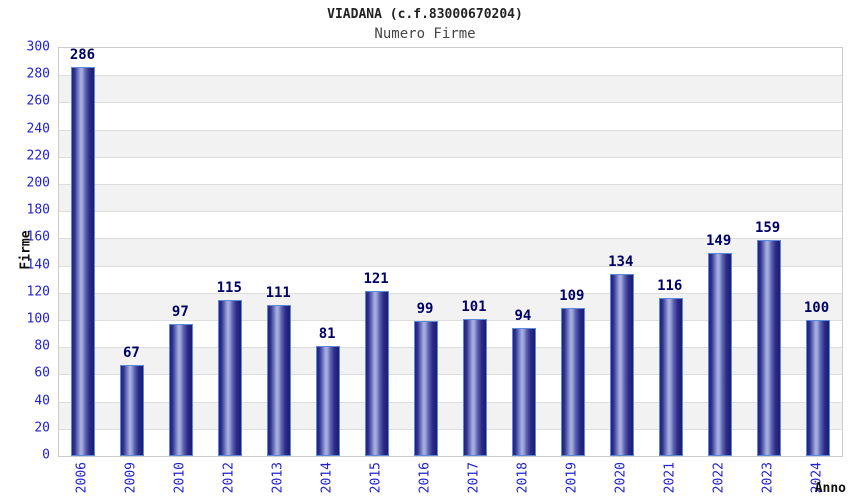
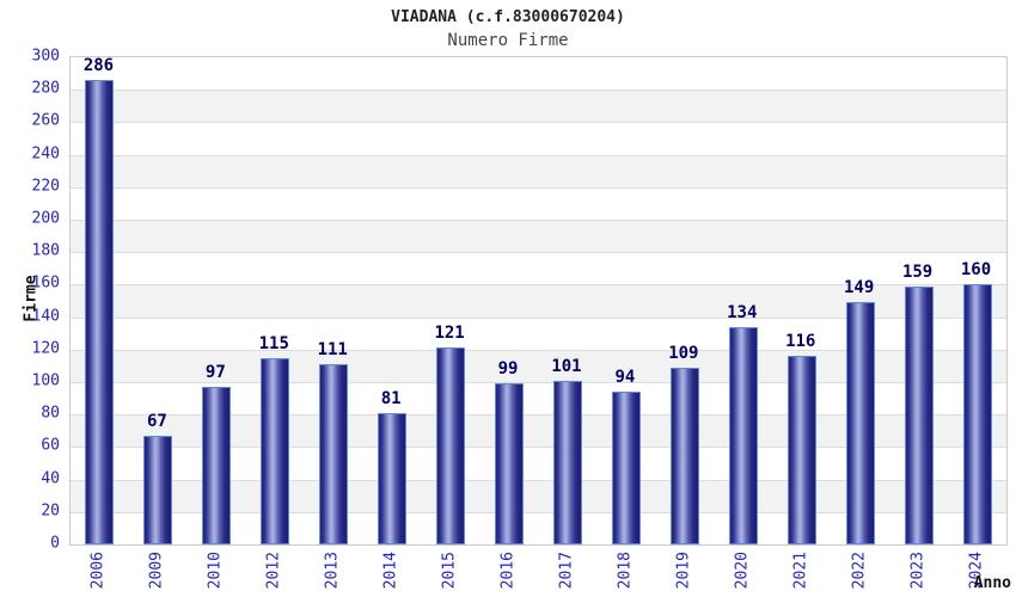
2024: 100 -> 160
